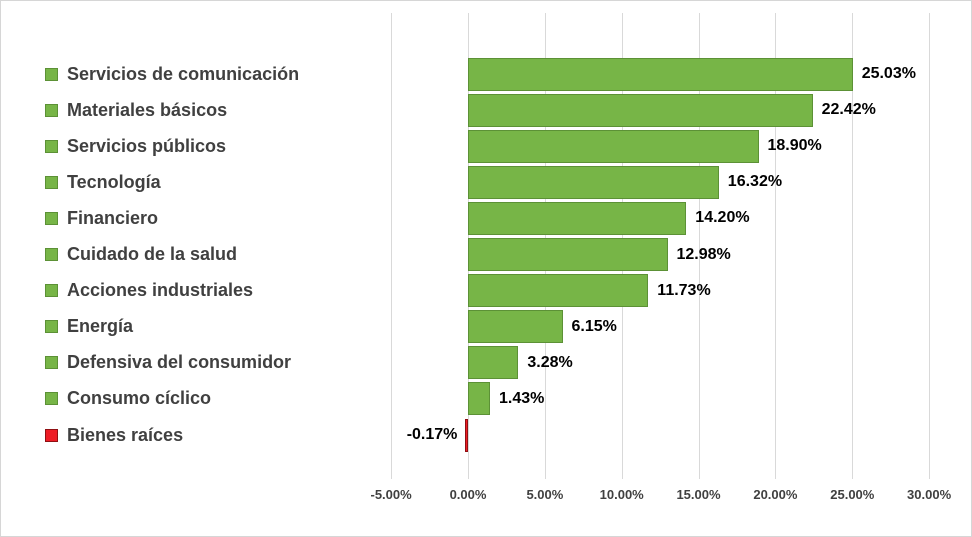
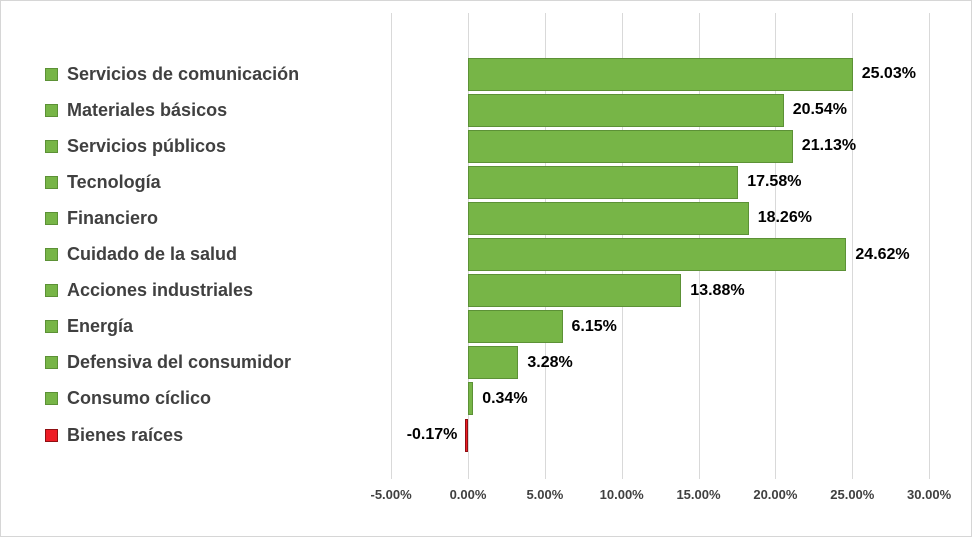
Materiales básicos: 22.42% -> 20.54%
Servicios públicos: 18.90% -> 21.13%
Tecnología: 16.32% -> 17.58%
Financiero: 14.20% -> 18.26%
Cuidado de la salud: 12.98% -> 24.62%
Acciones industriales: 11.73% -> 13.88%
Consumo cíclico: 1.43% -> 0.34%
